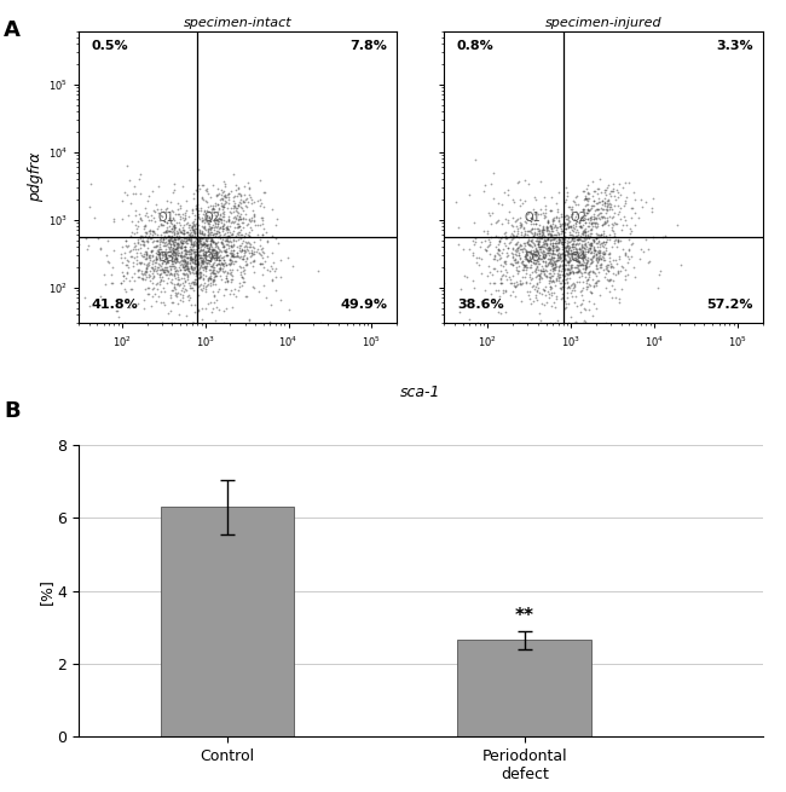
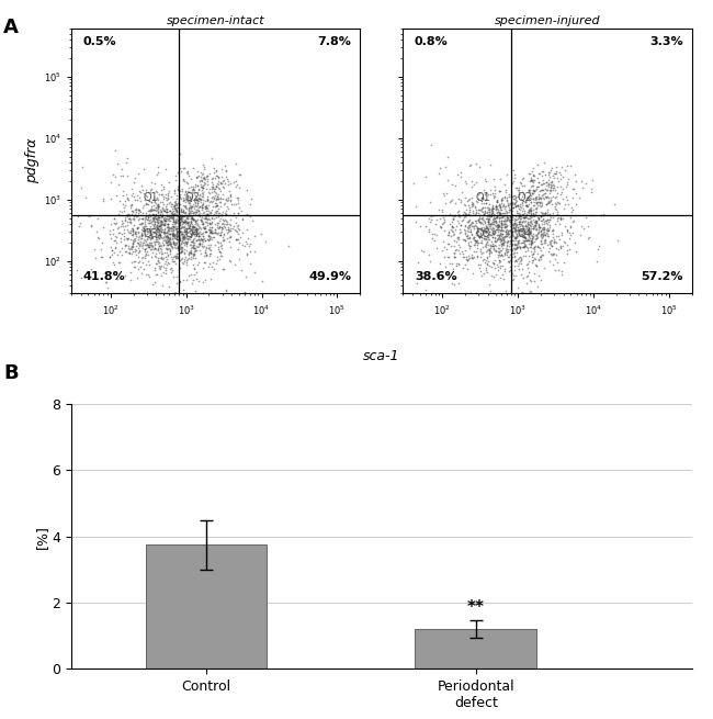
Control: 6.30 -> 3.75
Periodontal defect: 2.65 -> 1.20
